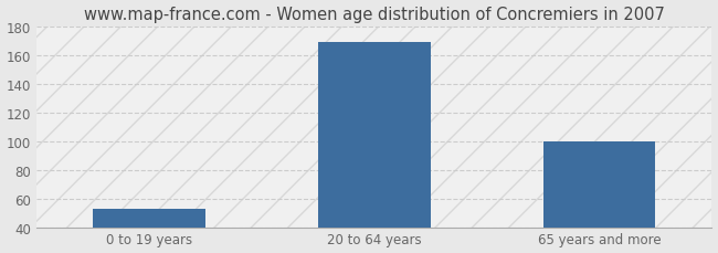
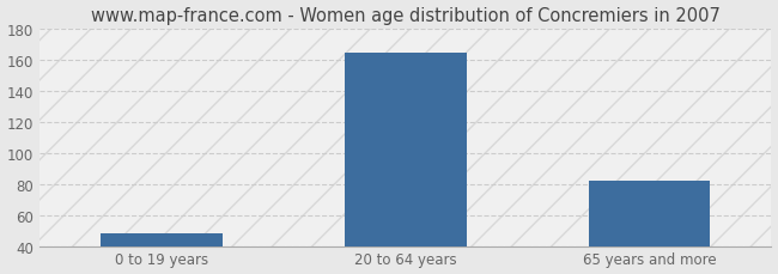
0 to 19 years: 53 -> 48
20 to 64 years: 169 -> 164
65 years and more: 100 -> 82
